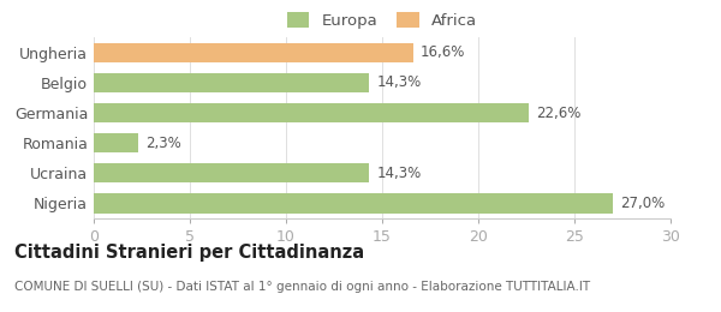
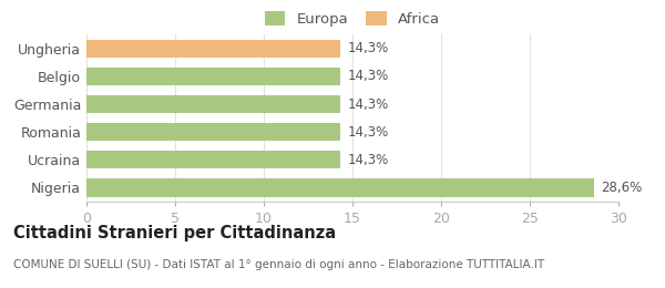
Ungheria: 16,6% -> 14,3%
Germania: 22,6% -> 14,3%
Romania: 2,3% -> 14,3%
Nigeria: 27,0% -> 28,6%
